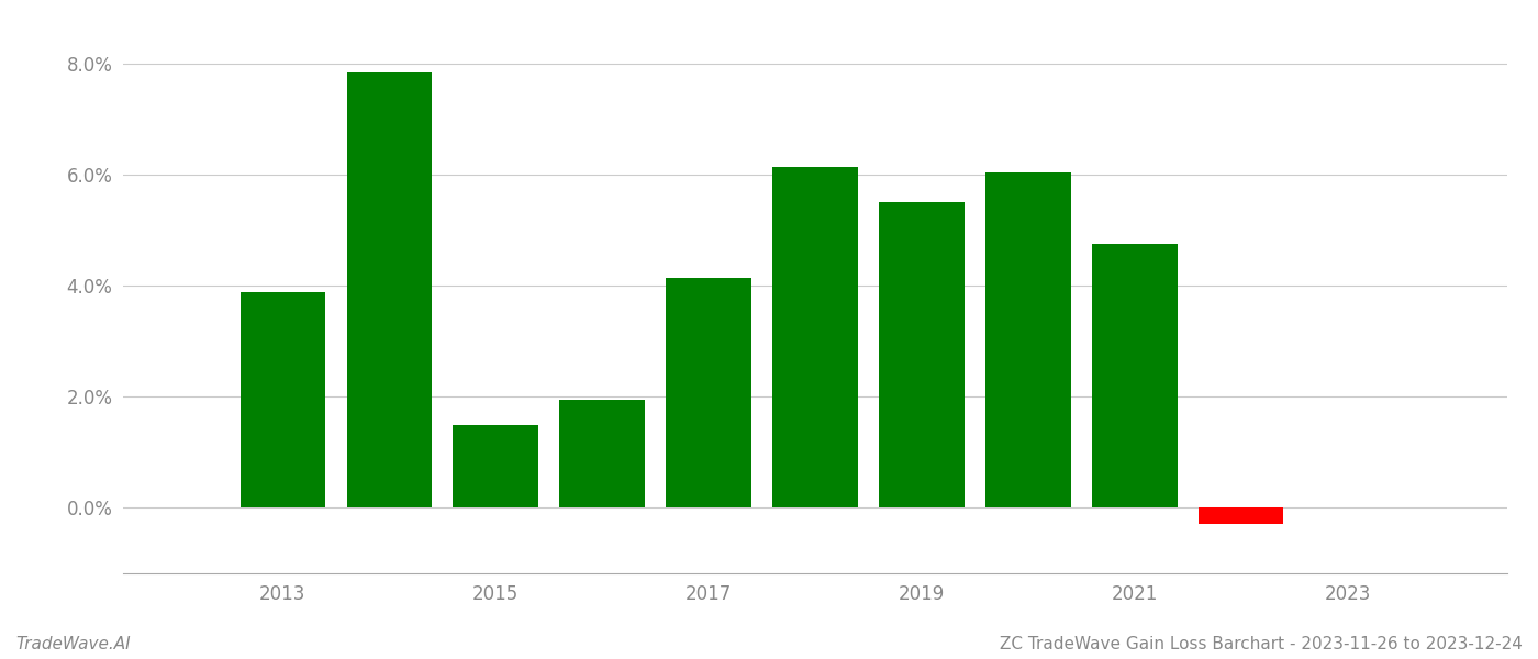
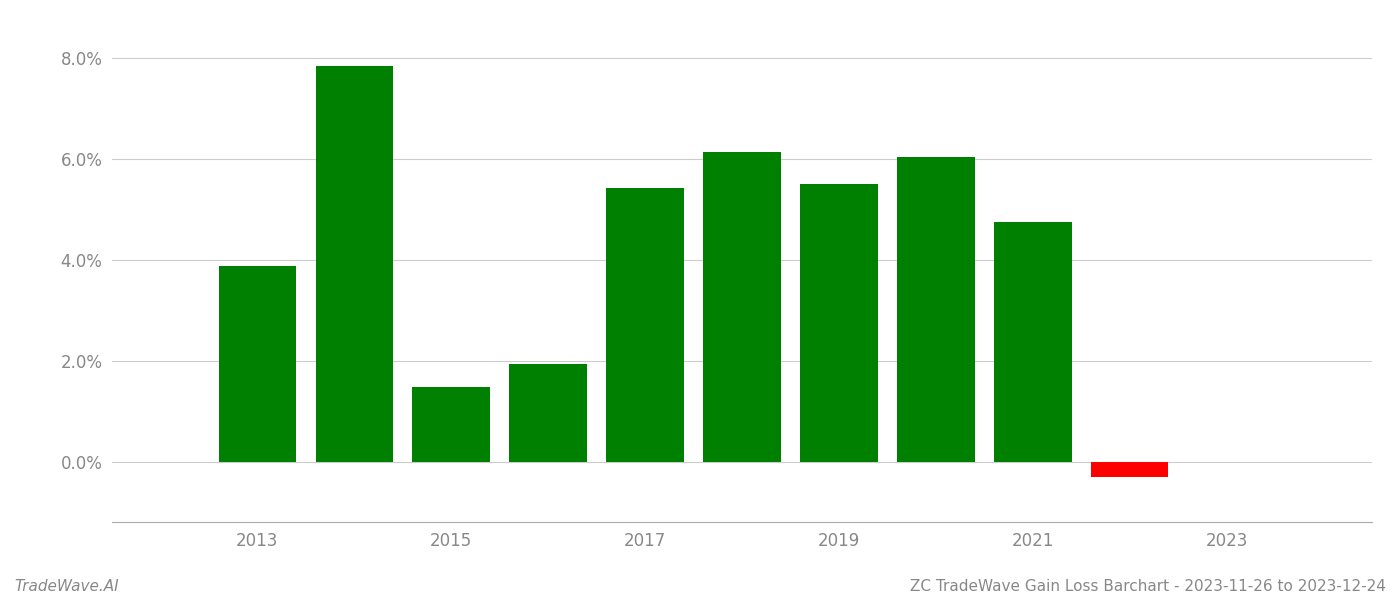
2017: 4.13% -> 5.42%
